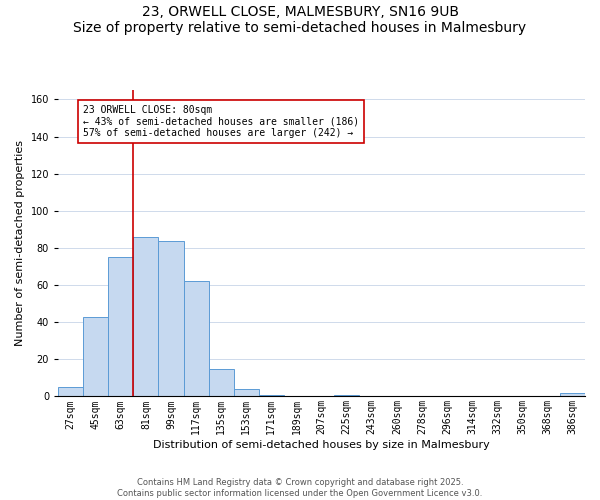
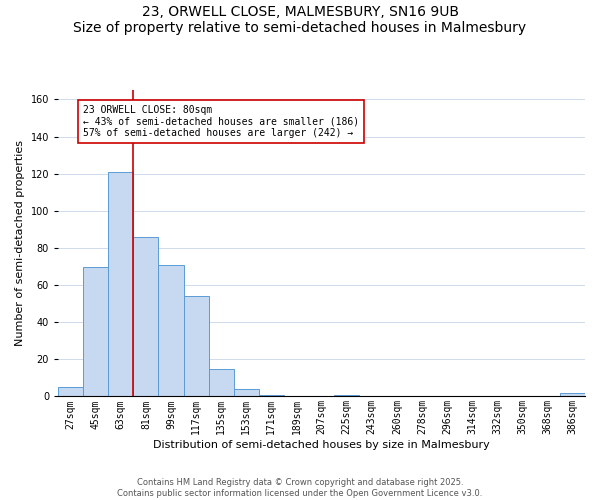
45sqm: 43 -> 70
63sqm: 75 -> 121
99sqm: 84 -> 71
117sqm: 62 -> 54
